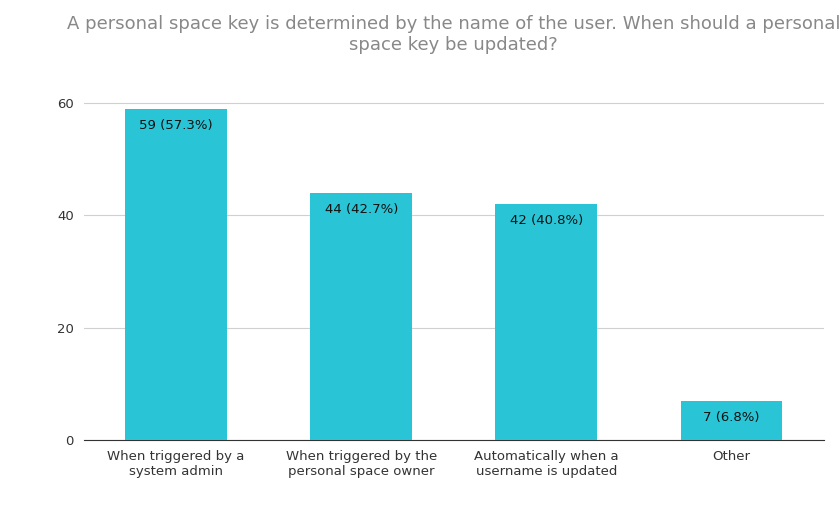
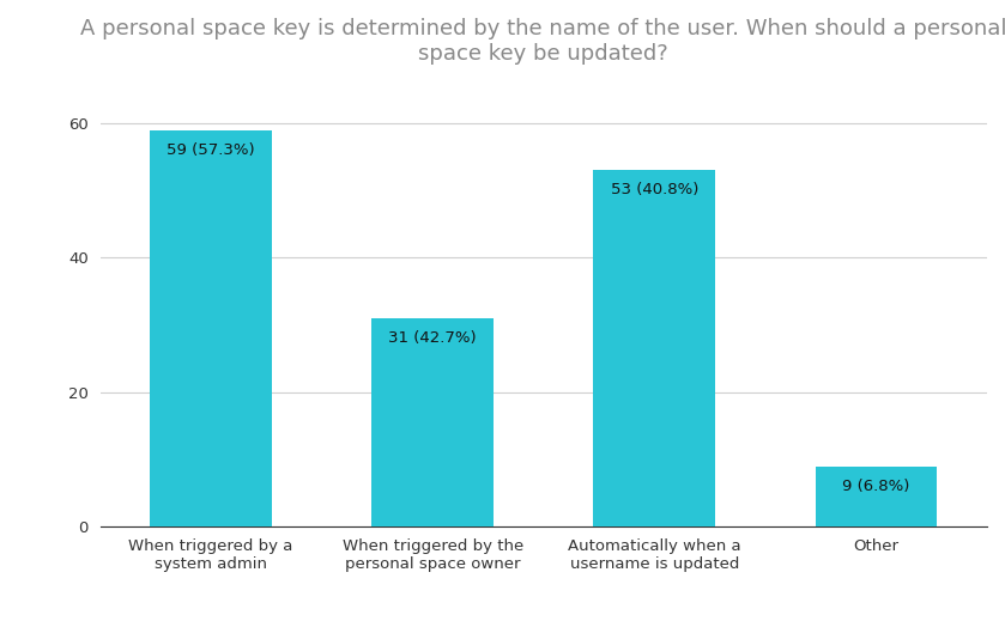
When triggered by the personal space owner: 44 -> 31
Automatically when a username is updated: 42 -> 53
Other: 7 -> 9
